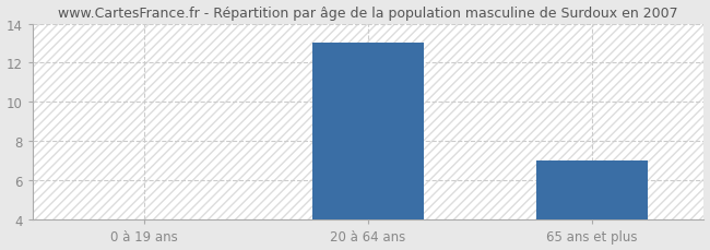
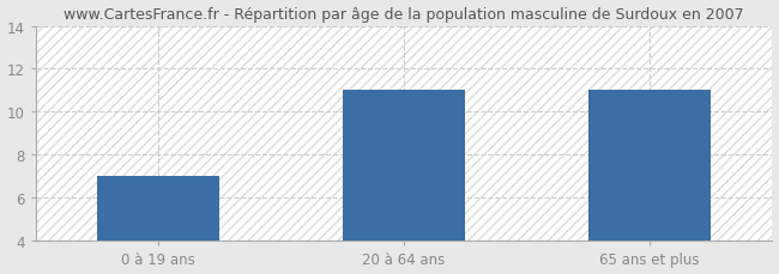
0 à 19 ans: 4 -> 7
20 à 64 ans: 13 -> 11
65 ans et plus: 7 -> 11
